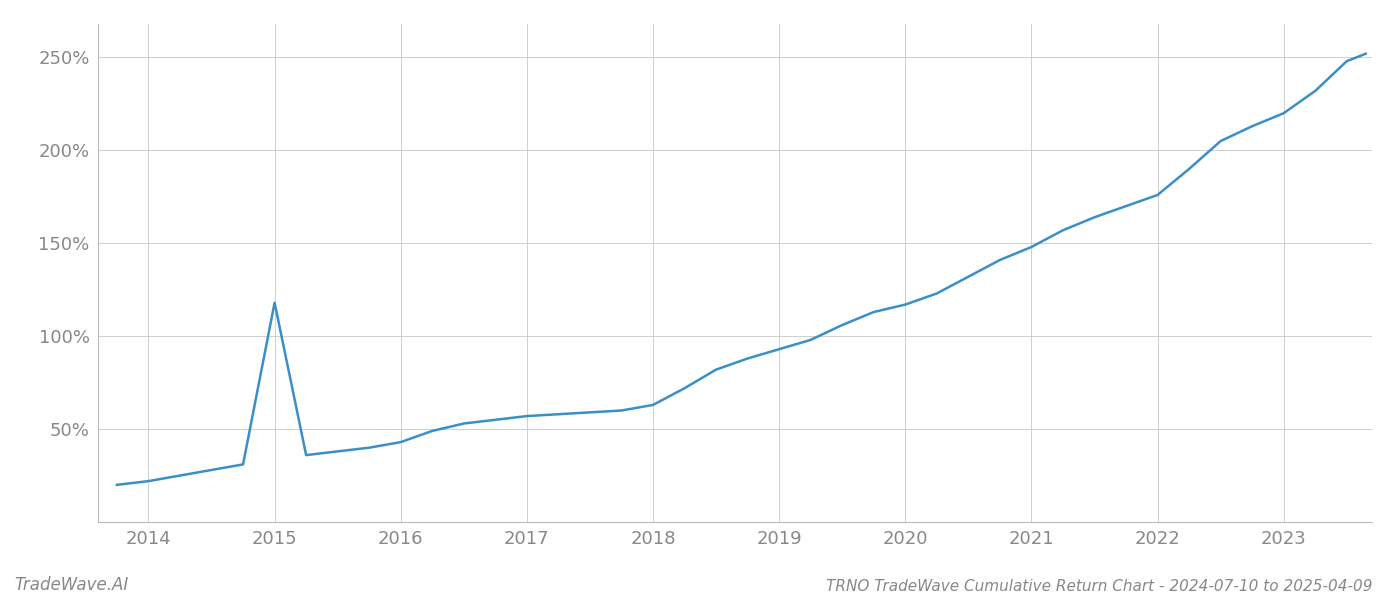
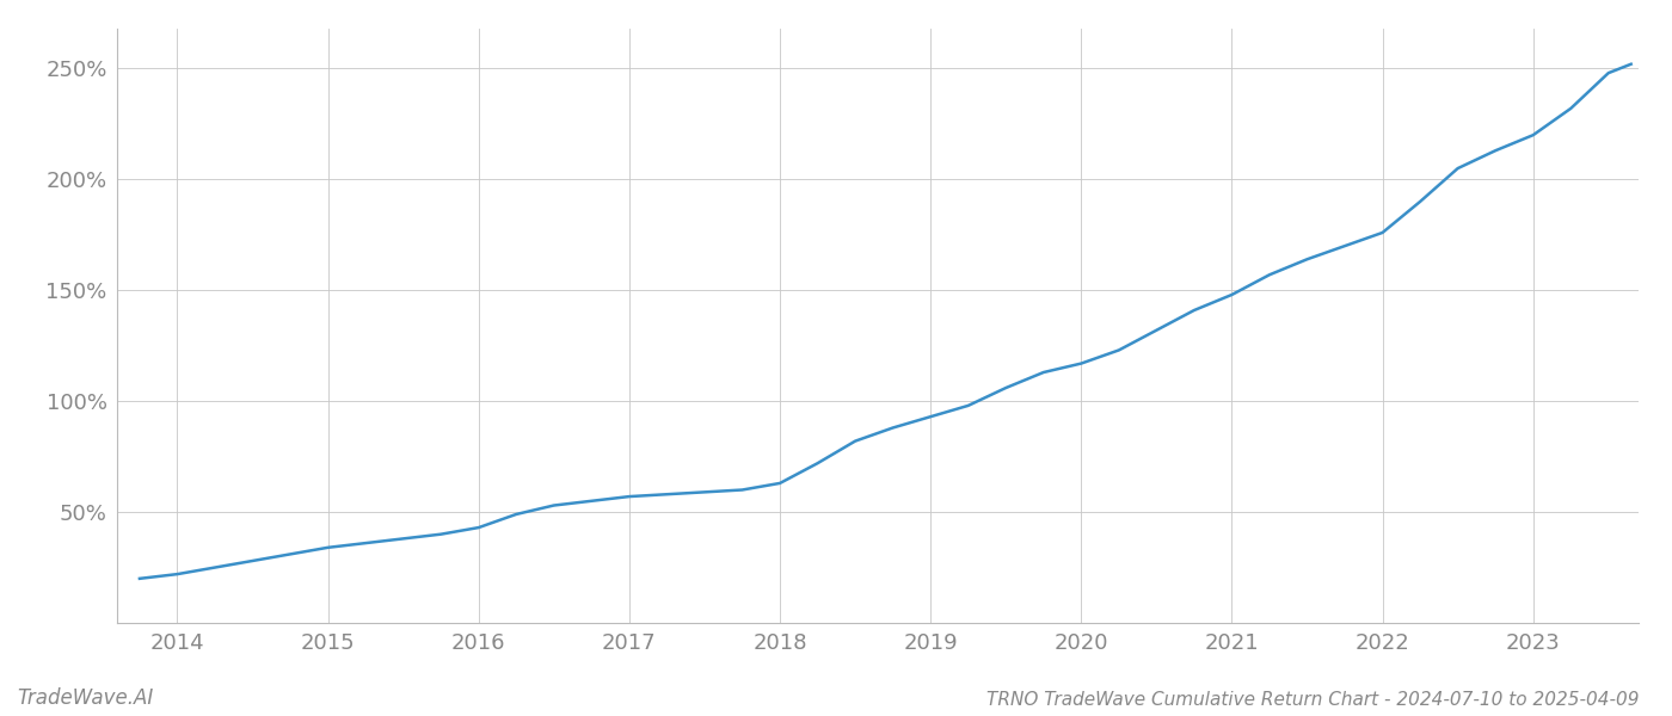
2015: 118% -> 34%
